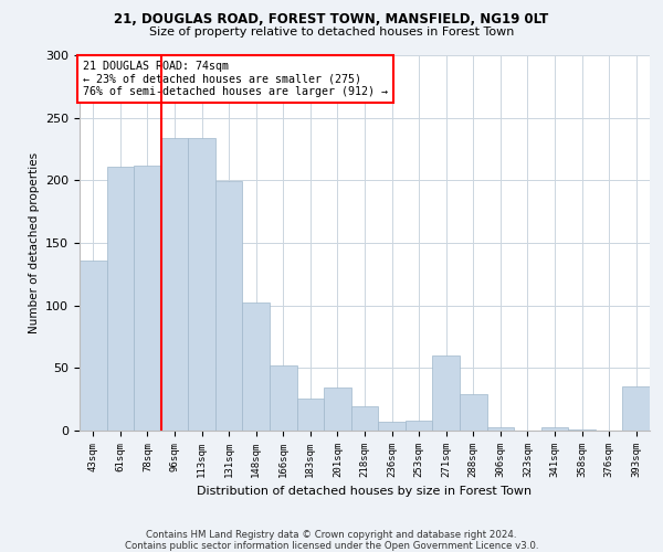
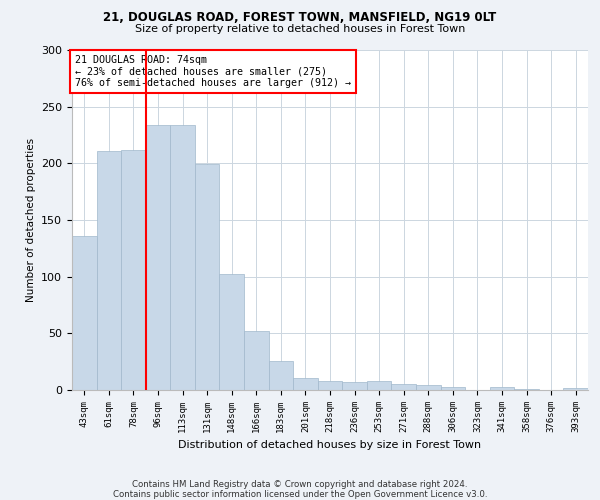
201sqm: 34 -> 11
218sqm: 19 -> 8
271sqm: 60 -> 5
288sqm: 29 -> 4
393sqm: 35 -> 2
